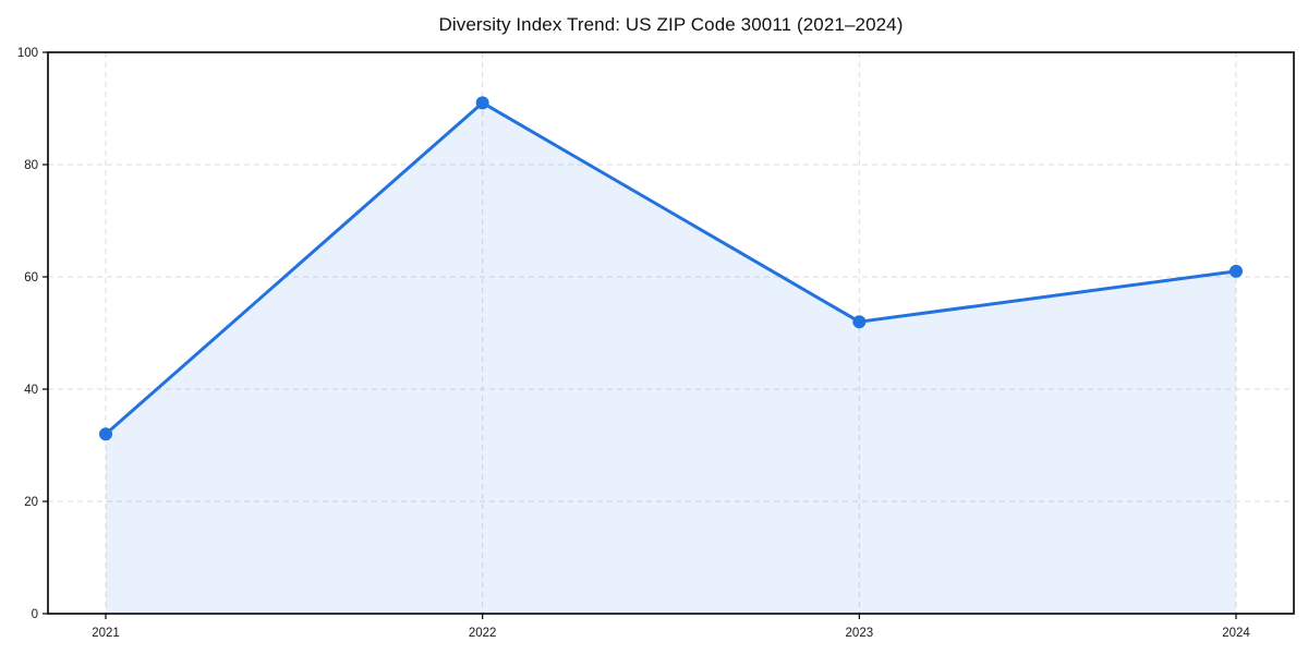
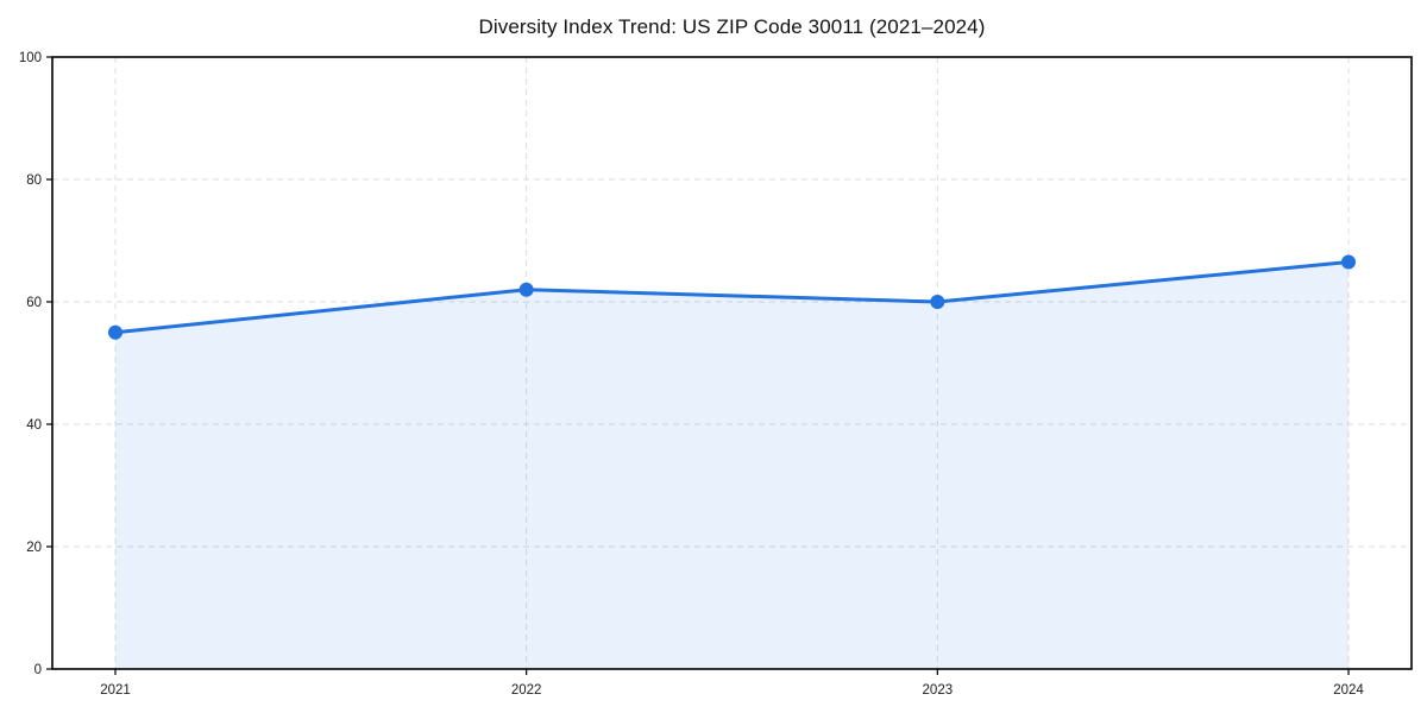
2021: 32 -> 55
2022: 91 -> 62
2023: 52 -> 60
2024: 61 -> 66
